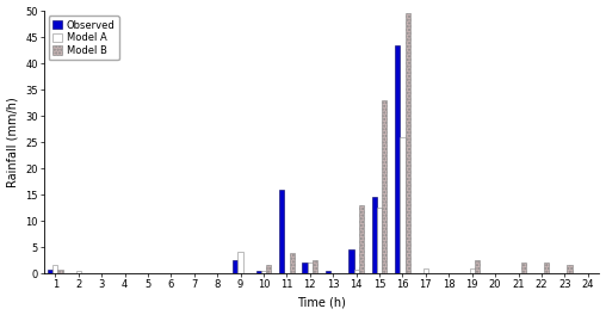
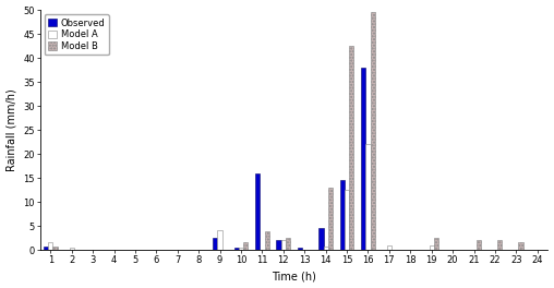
Model B/15: 33.0 -> 42.5
Observed/16: 43.5 -> 38.0
Model A/16: 26.0 -> 22.0
